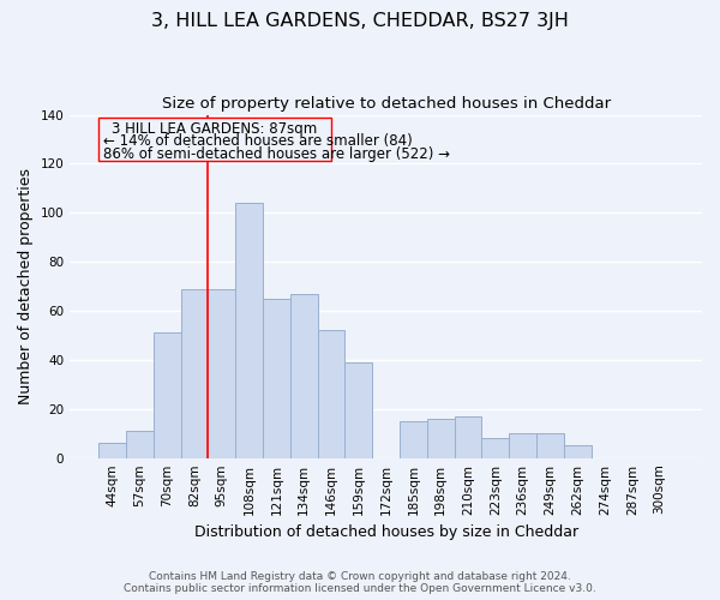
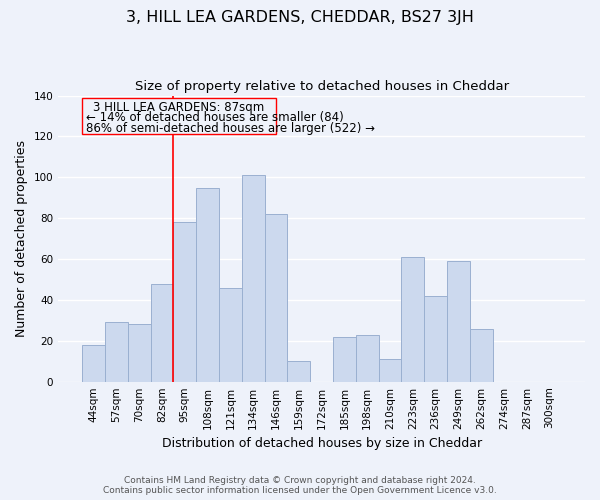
44sqm: 6 -> 18
57sqm: 11 -> 29
70sqm: 51 -> 28
82sqm: 69 -> 48
95sqm: 69 -> 78
108sqm: 104 -> 95
121sqm: 65 -> 46
134sqm: 67 -> 101
146sqm: 52 -> 82
159sqm: 39 -> 10
185sqm: 15 -> 22
198sqm: 16 -> 23
210sqm: 17 -> 11
223sqm: 8 -> 61
236sqm: 10 -> 42
249sqm: 10 -> 59
262sqm: 5 -> 26
